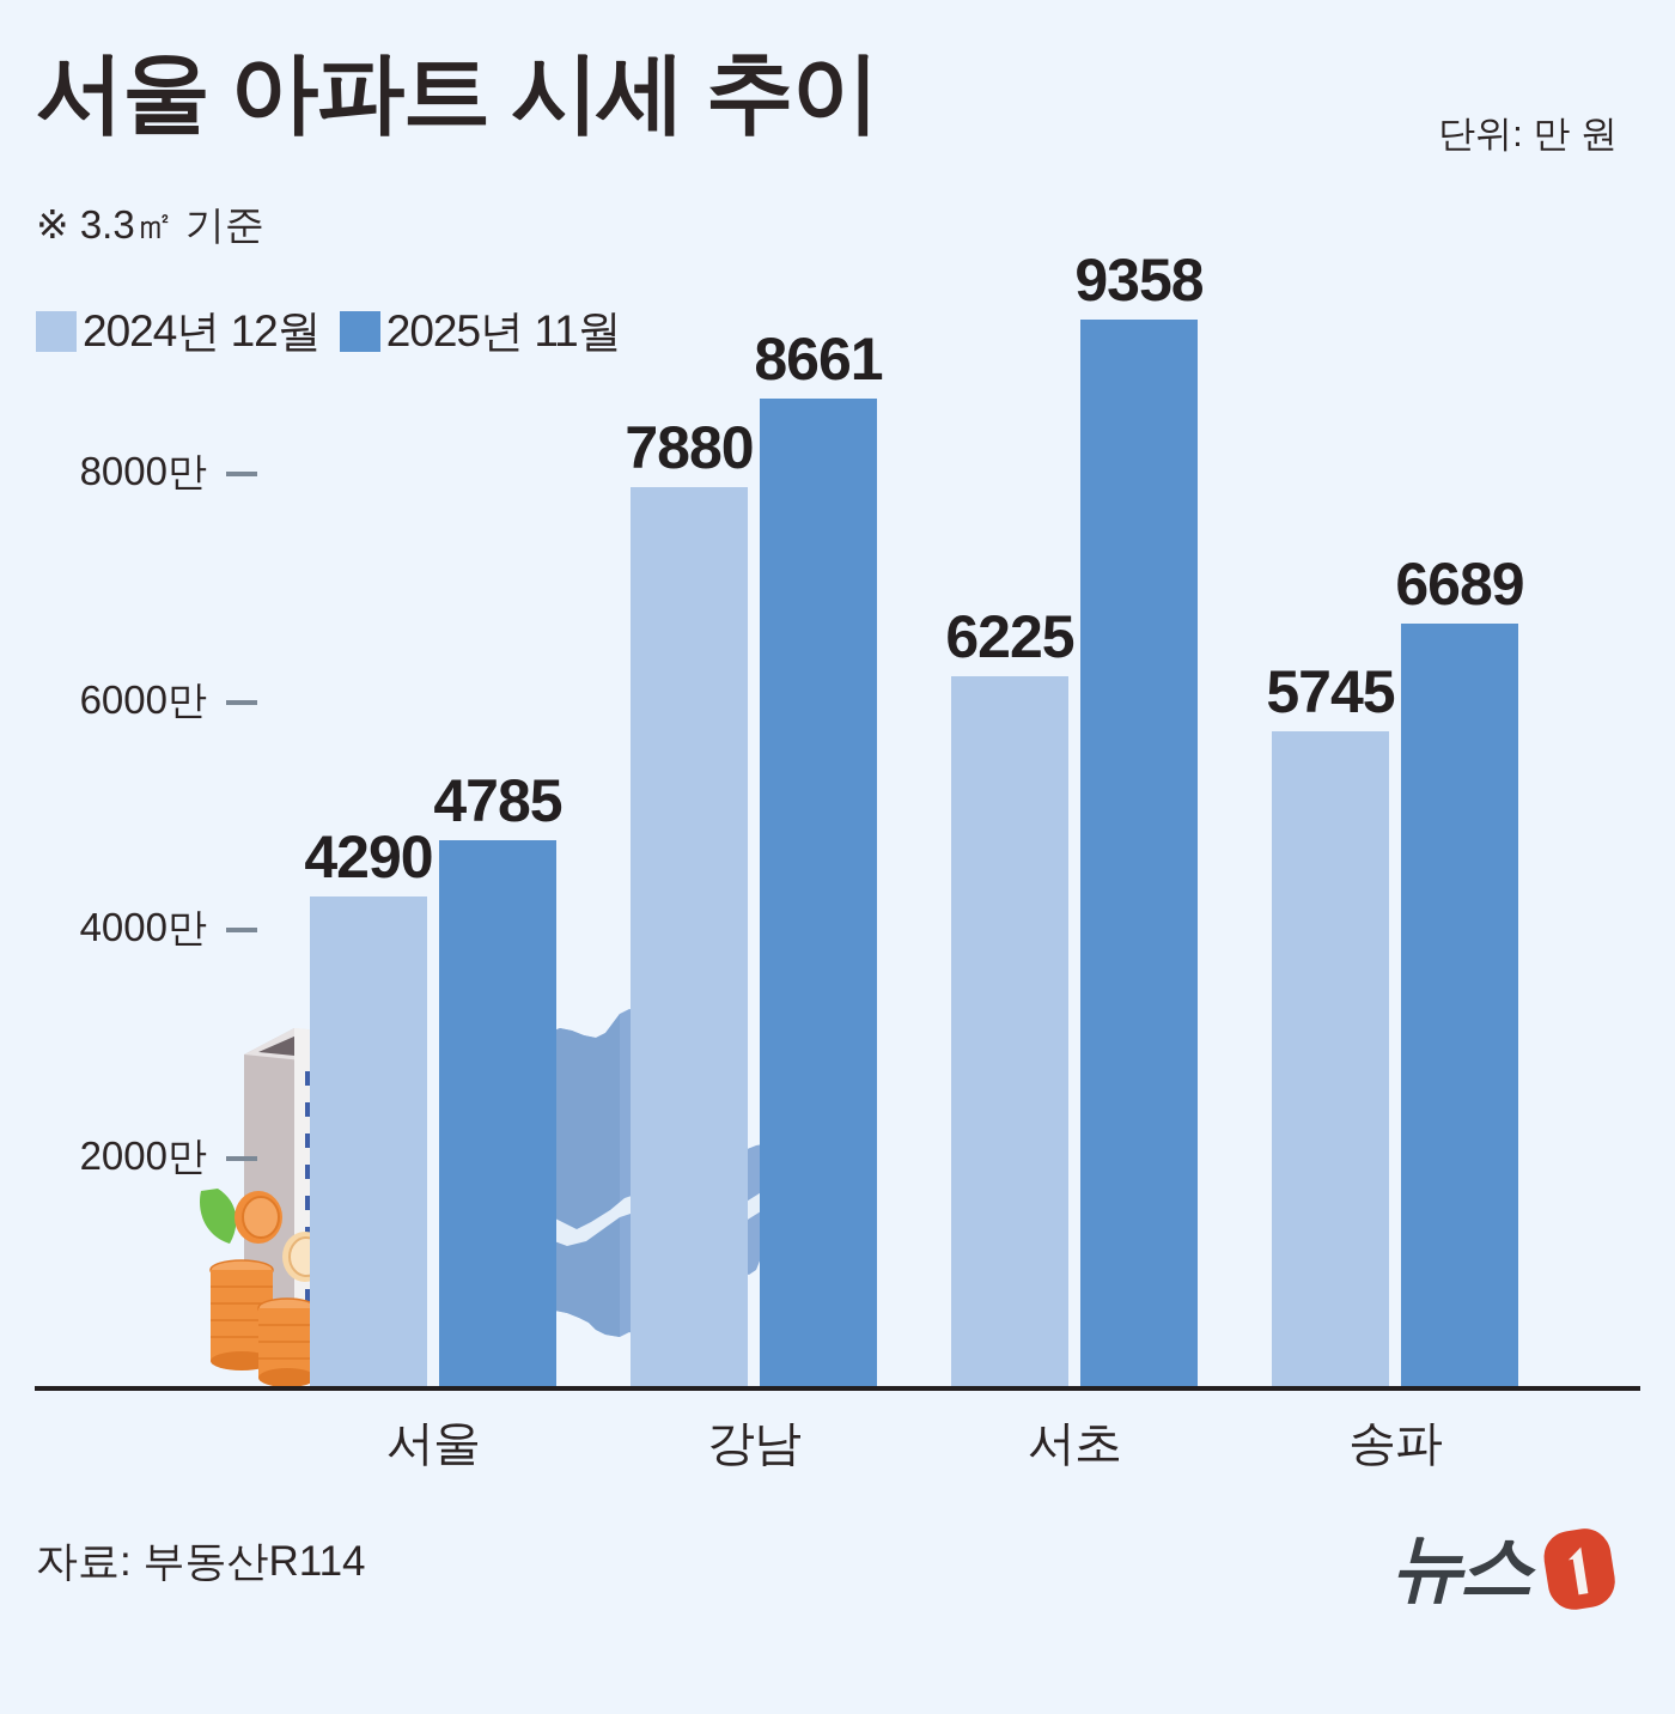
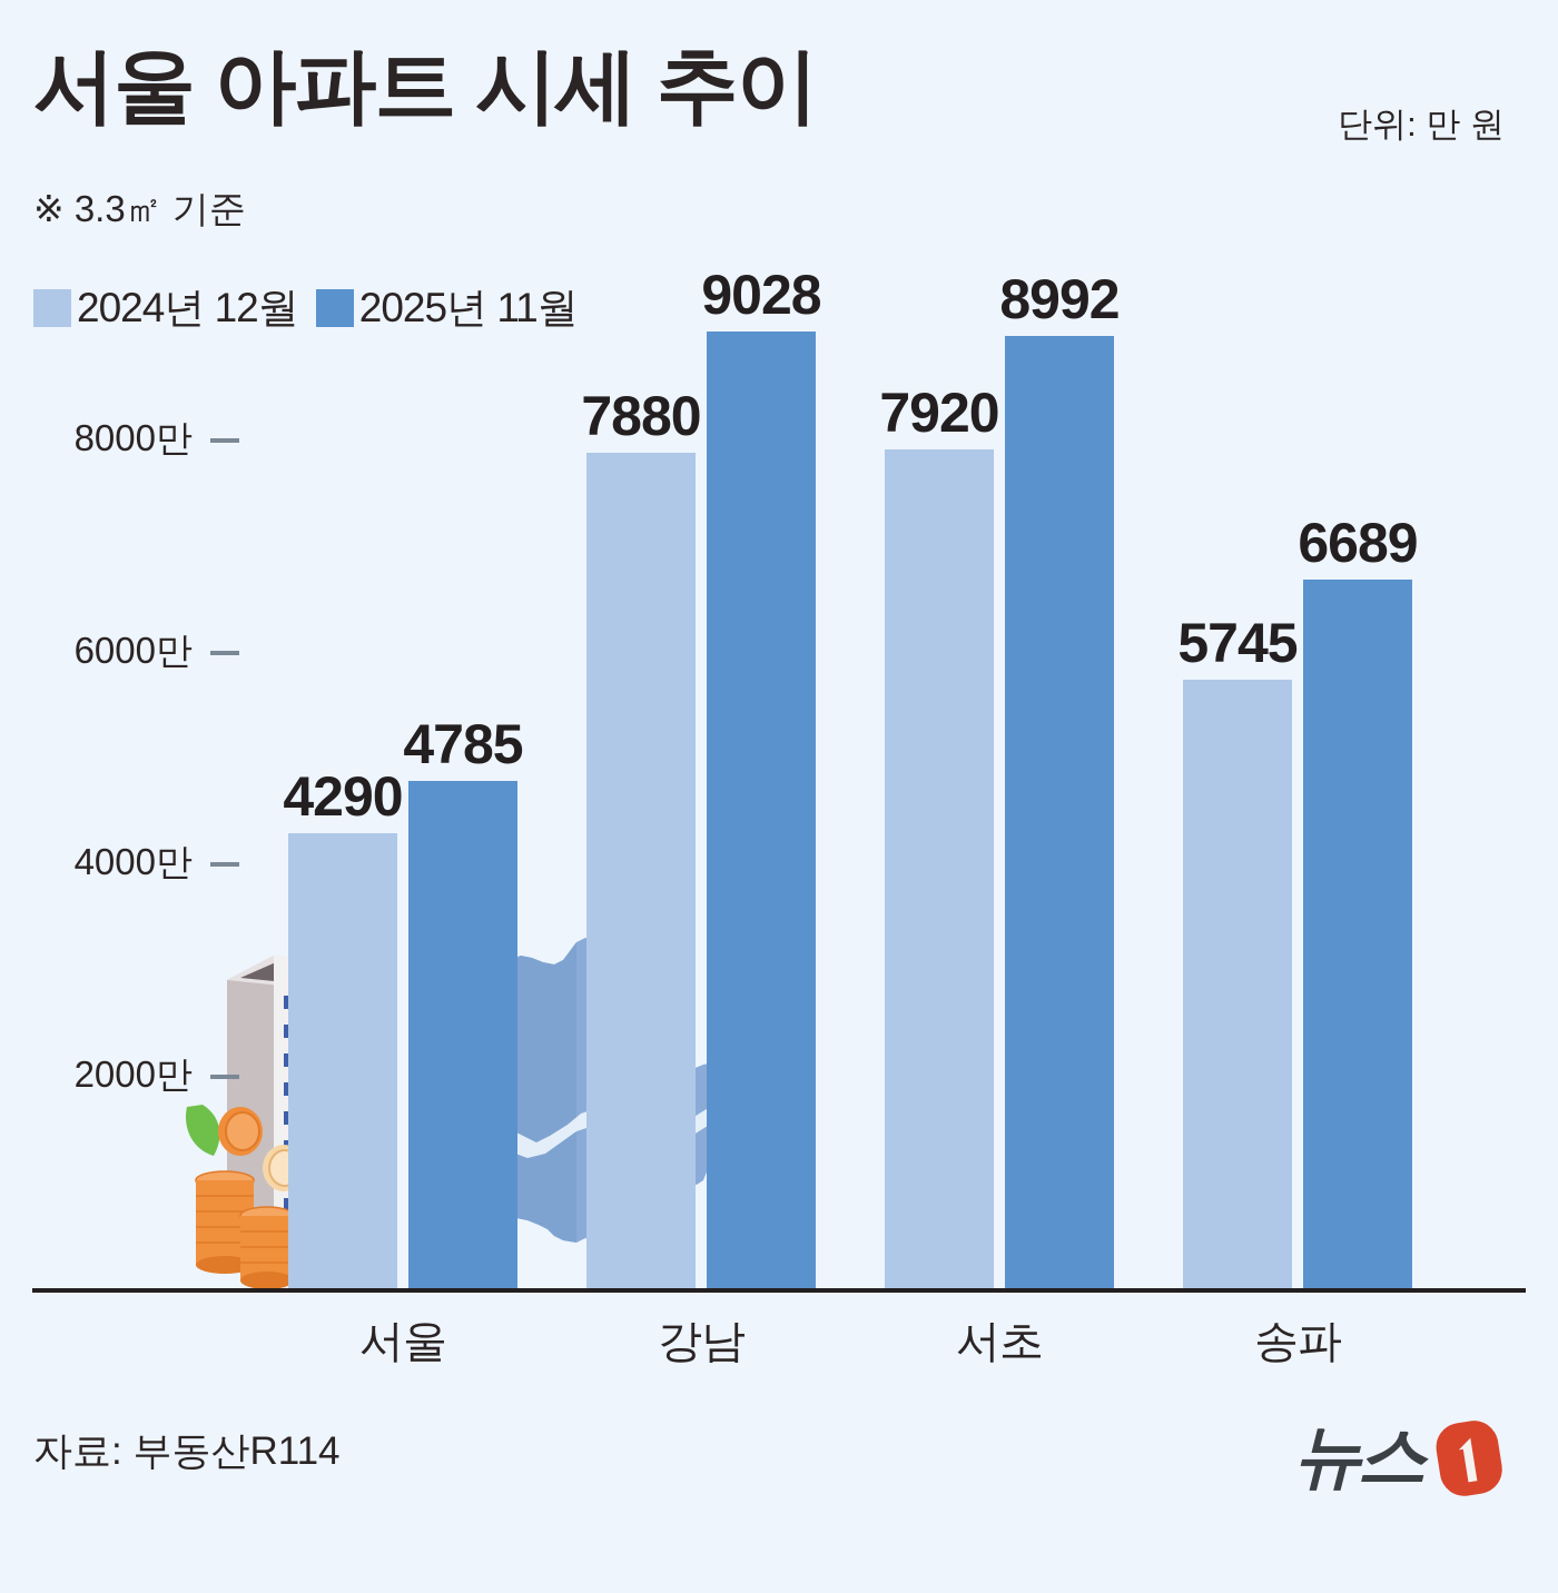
2025년 11월/강남: 8661 -> 9028
2024년 12월/서초: 6225 -> 7920
2025년 11월/서초: 9358 -> 8992
